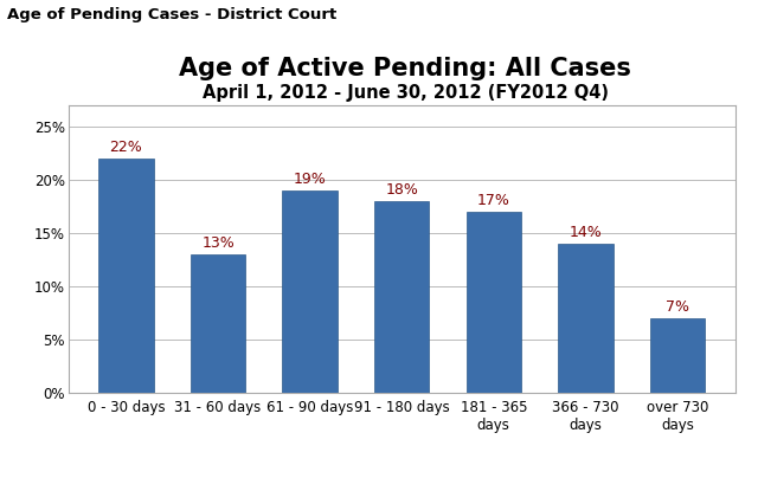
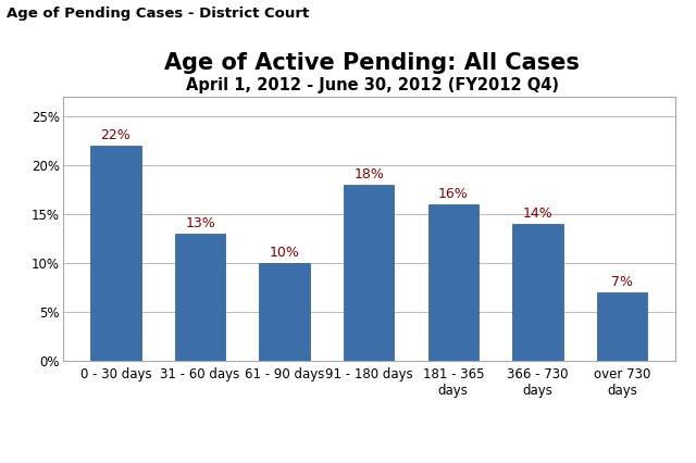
61 - 90 days: 19% -> 10%
181 - 365 days: 17% -> 16%
